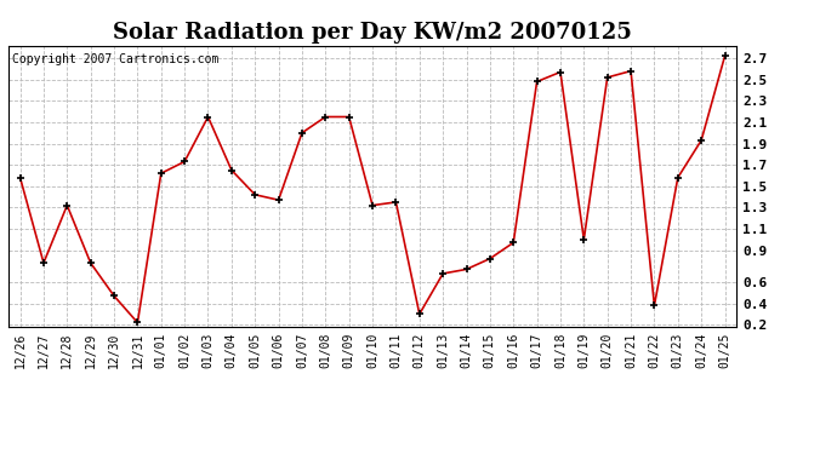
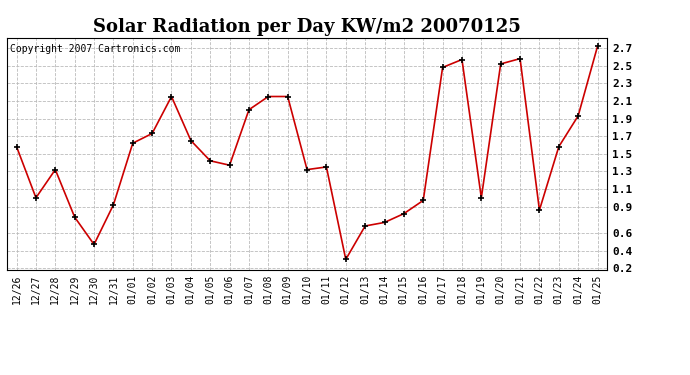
12/27: 0.78 -> 1.00
12/31: 0.22 -> 0.92
01/22: 0.38 -> 0.86
